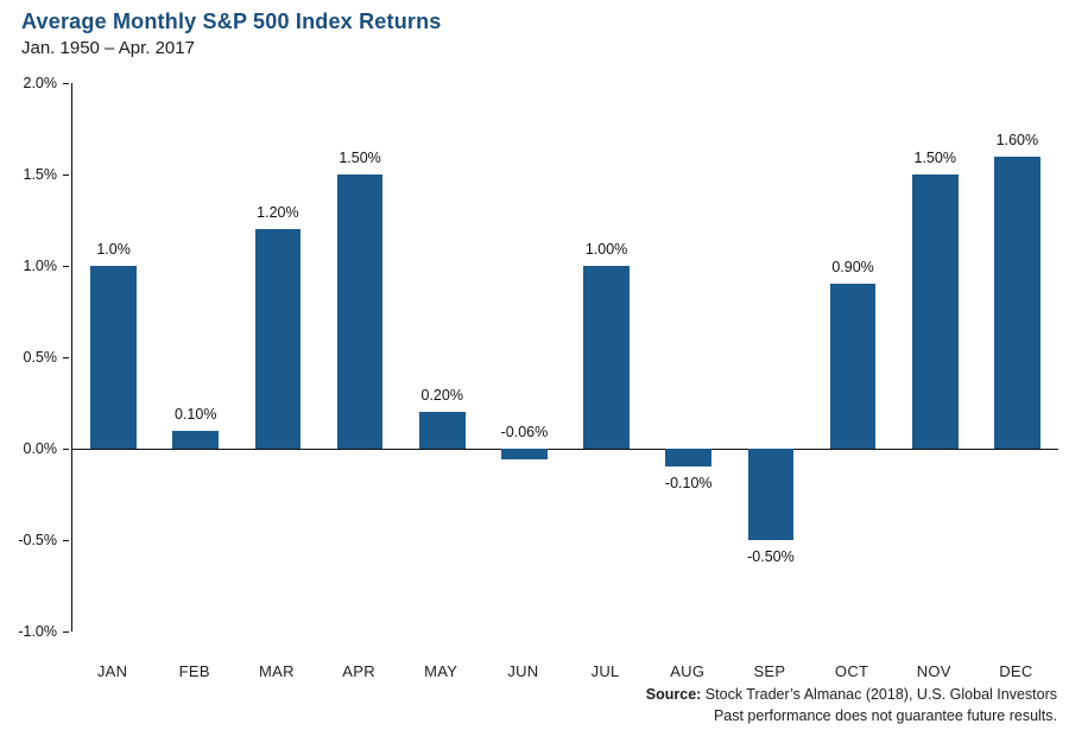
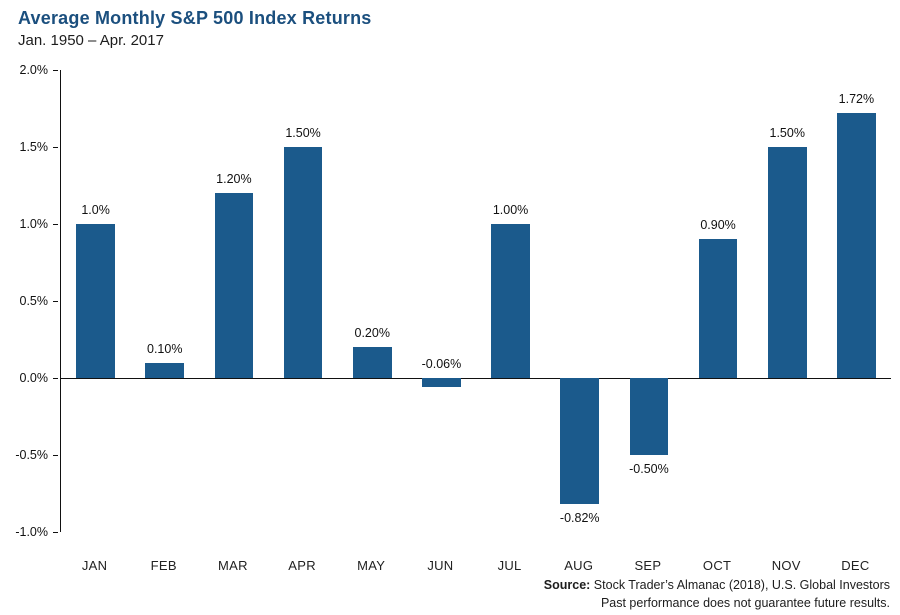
AUG: -0.10% -> -0.82%
DEC: 1.60% -> 1.72%
